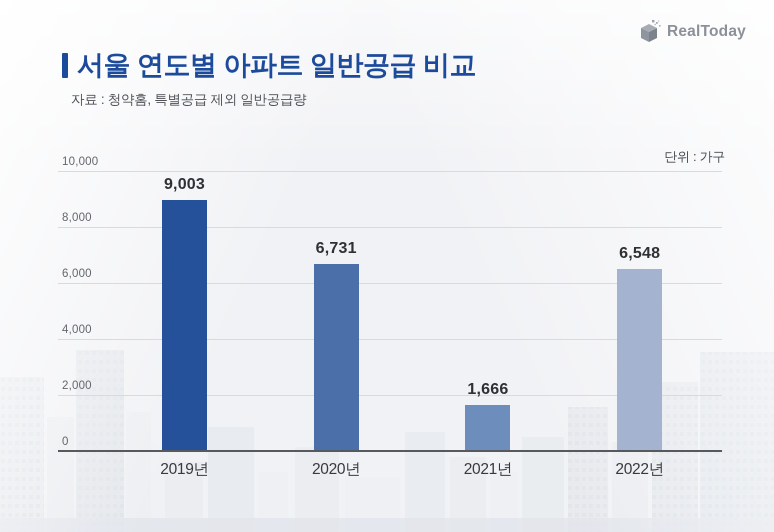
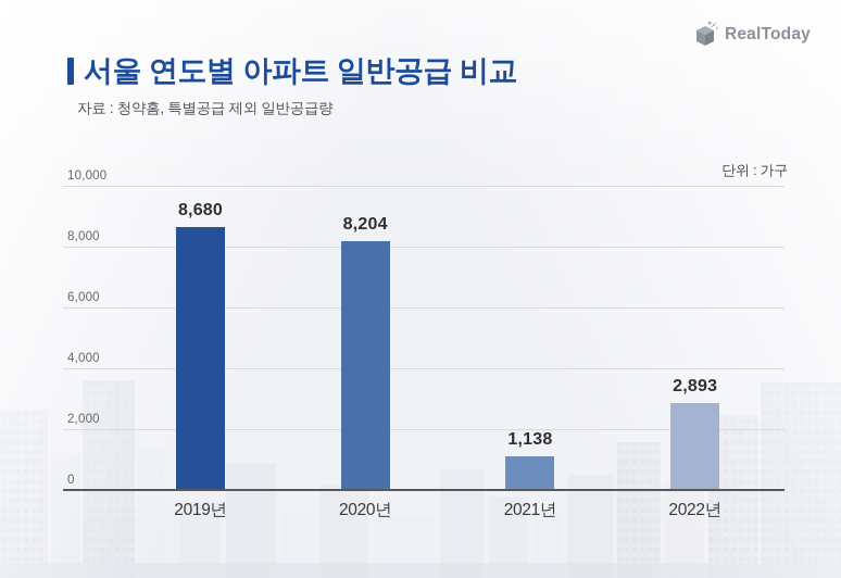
2019년: 9,003 -> 8,680
2020년: 6,731 -> 8,204
2021년: 1,666 -> 1,138
2022년: 6,548 -> 2,893
